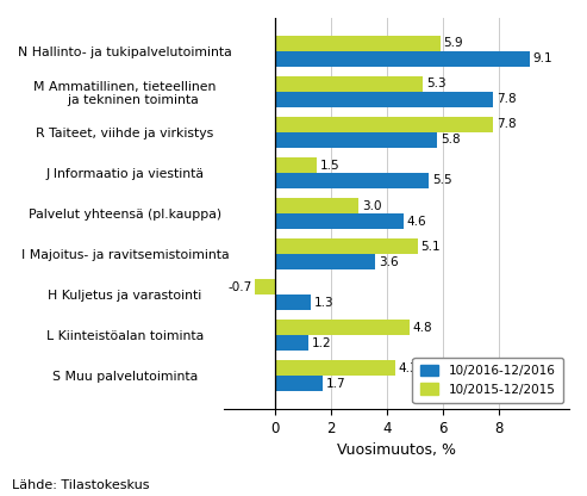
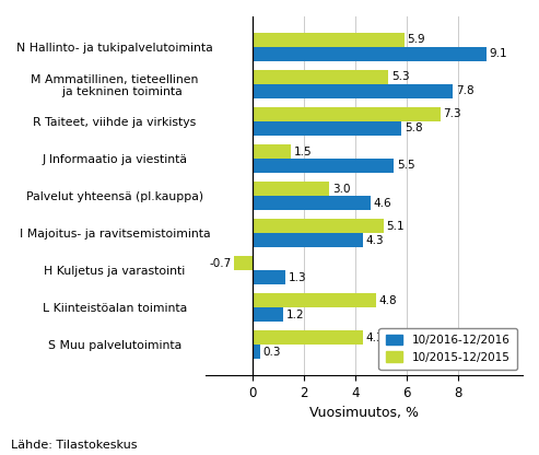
10/2015-12/2015/R Taiteet, viihde ja virkistys: 7.8 -> 7.3
10/2016-12/2016/I Majoitus- ja ravitsemistoiminta: 3.6 -> 4.3
10/2016-12/2016/S Muu palvelutoiminta: 1.7 -> 0.3
